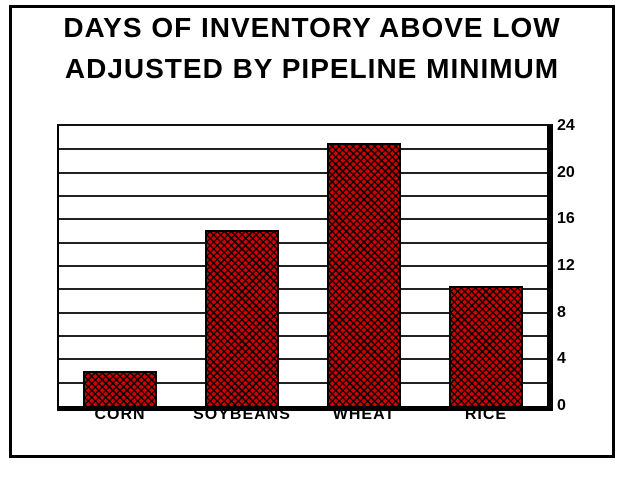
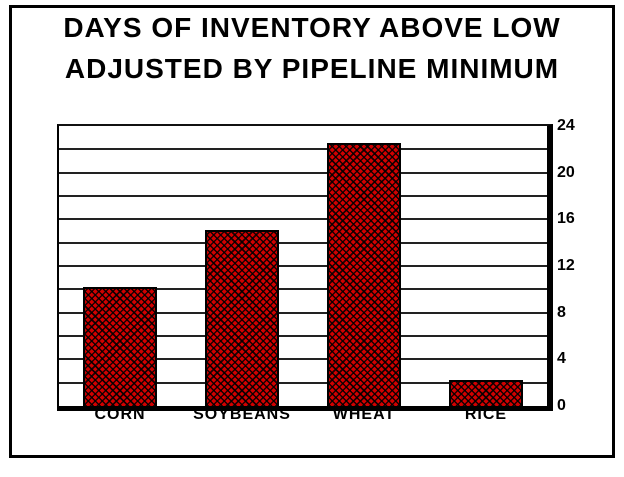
CORN: 3.0 -> 10.2
RICE: 10.3 -> 2.2
